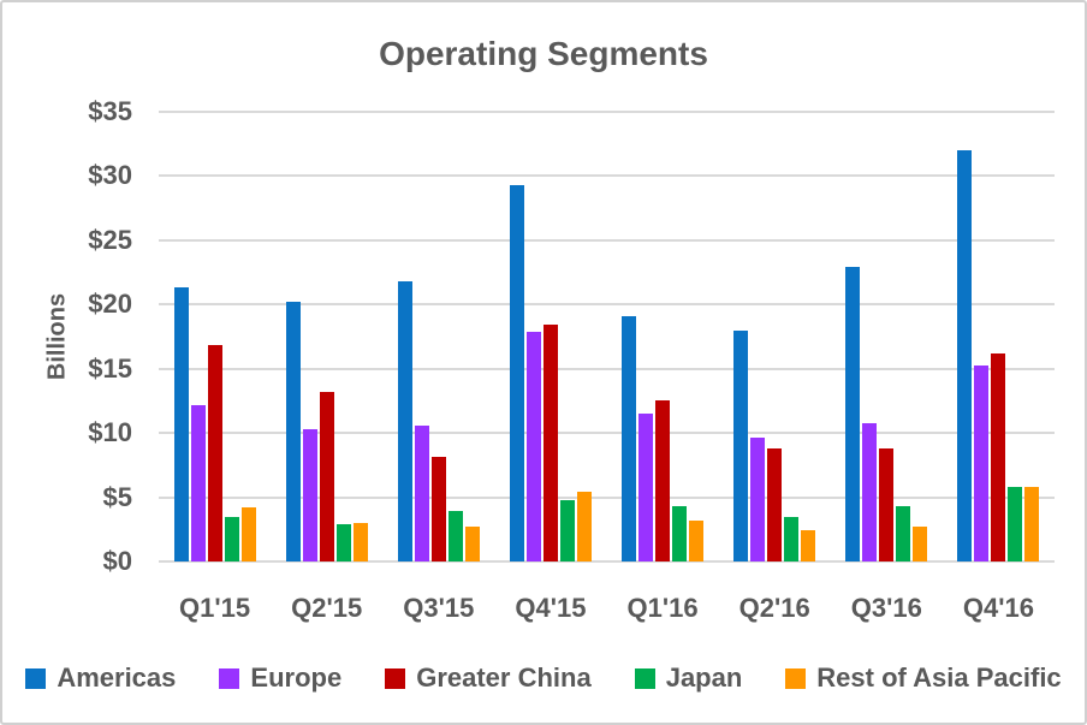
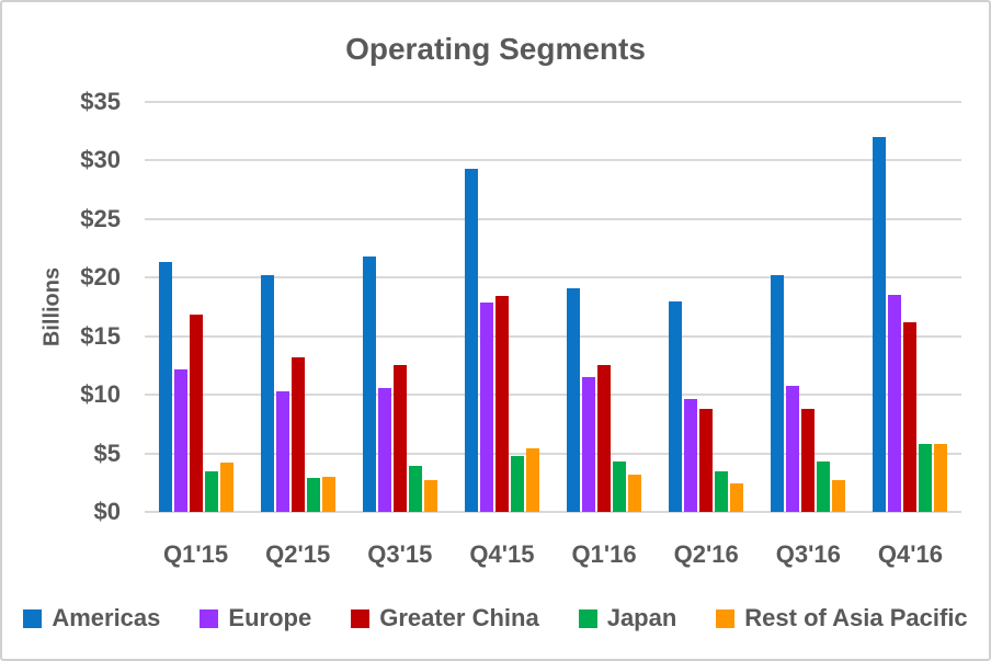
Greater China/Q3'15: $8.1 -> $12.5
Americas/Q3'16: $22.9 -> $20.2
Europe/Q4'16: $15.3 -> $18.5
